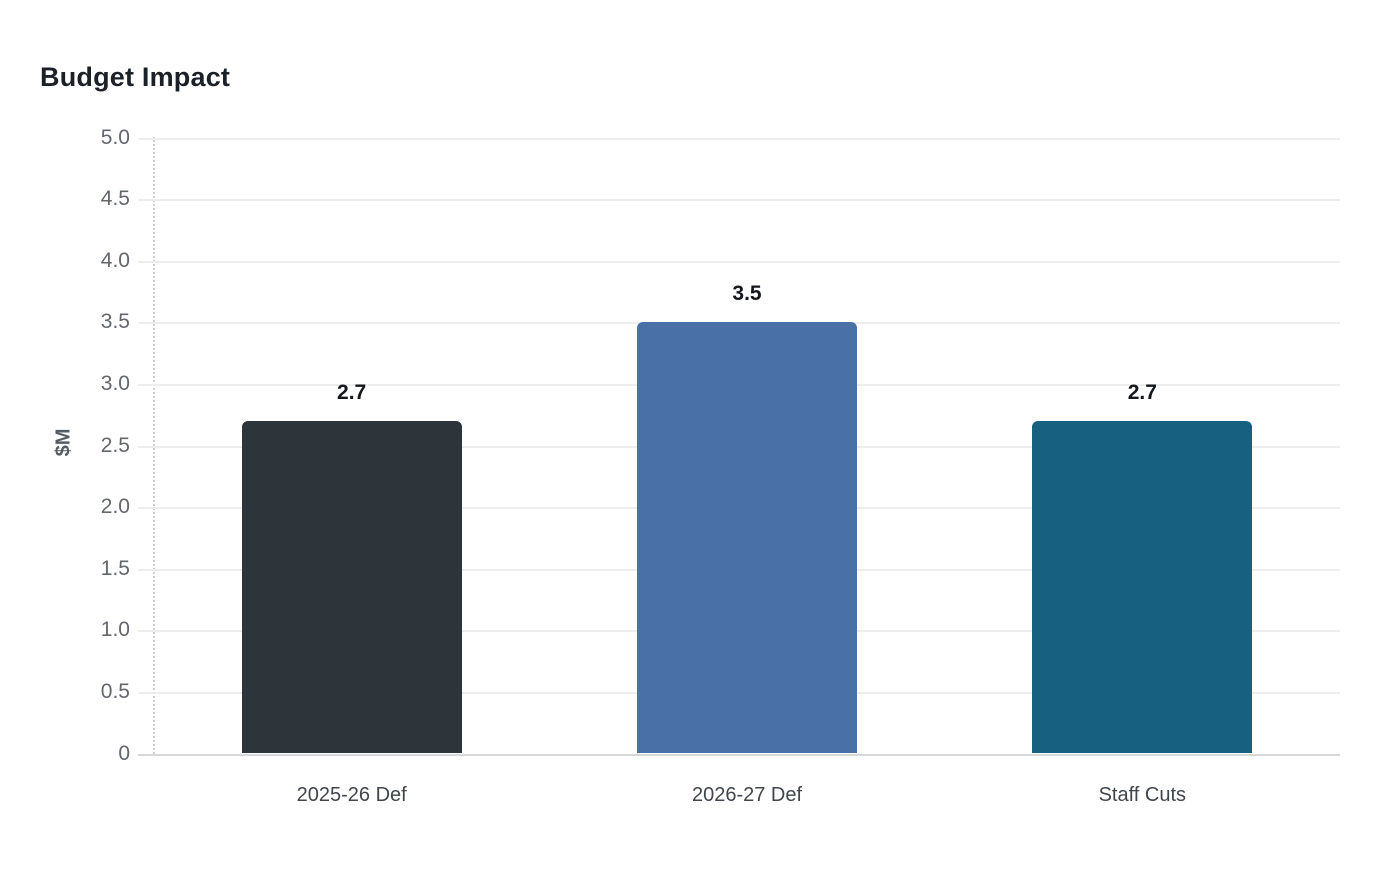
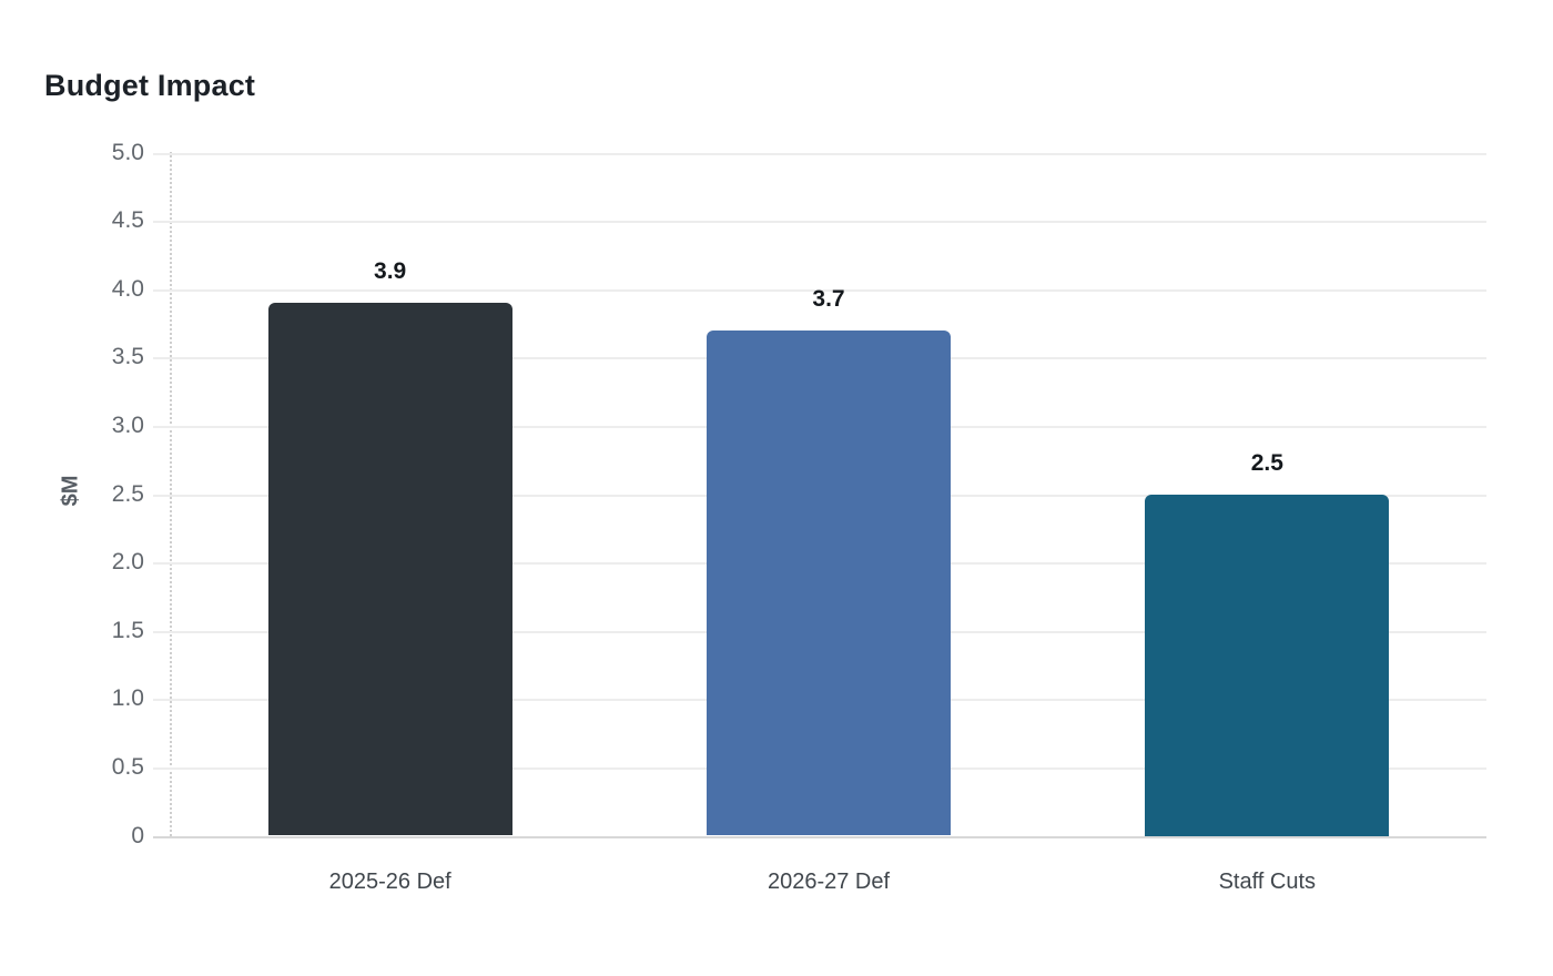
2025-26 Def: 2.7 -> 3.9
2026-27 Def: 3.5 -> 3.7
Staff Cuts: 2.7 -> 2.5
